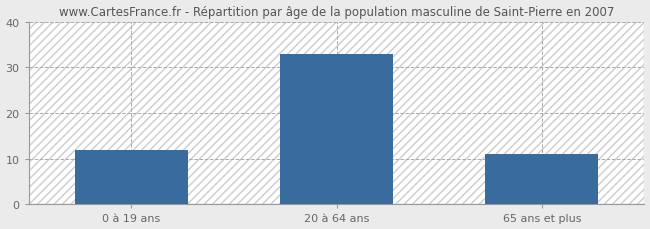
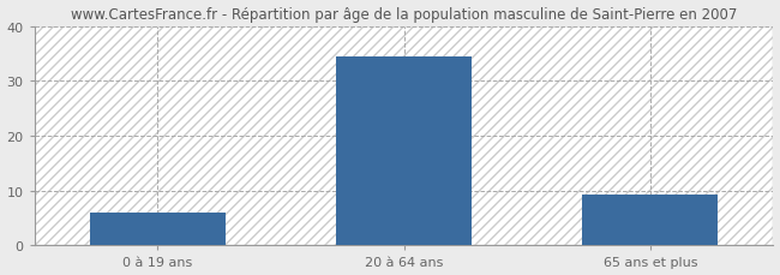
0 à 19 ans: 12.0 -> 6.0
20 à 64 ans: 33.0 -> 34.5
65 ans et plus: 11.0 -> 9.3
